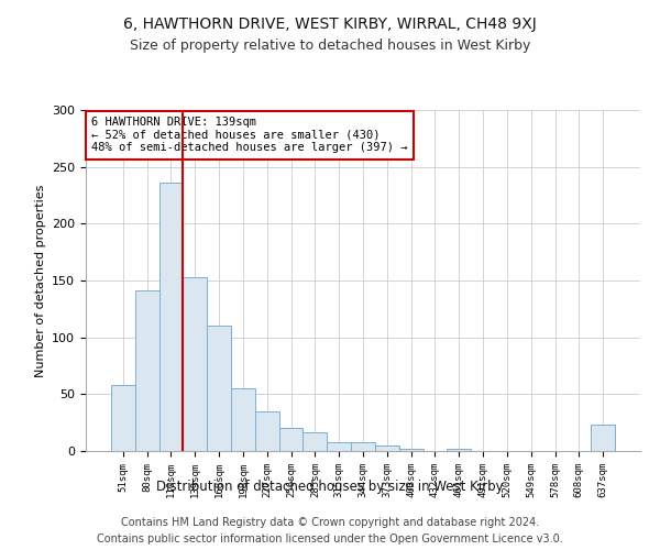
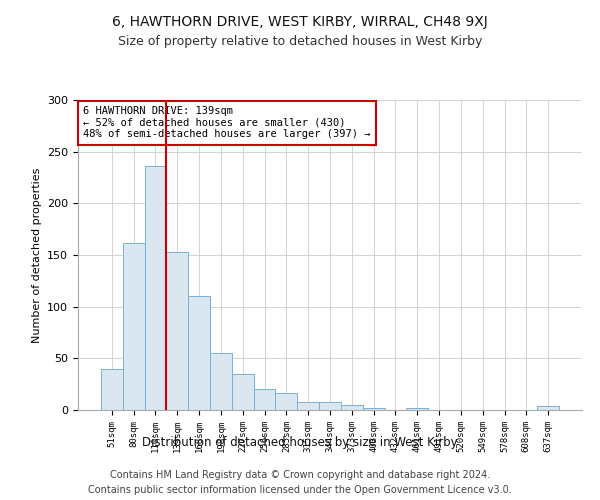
51sqm: 58 -> 40
80sqm: 141 -> 162
637sqm: 23 -> 4
